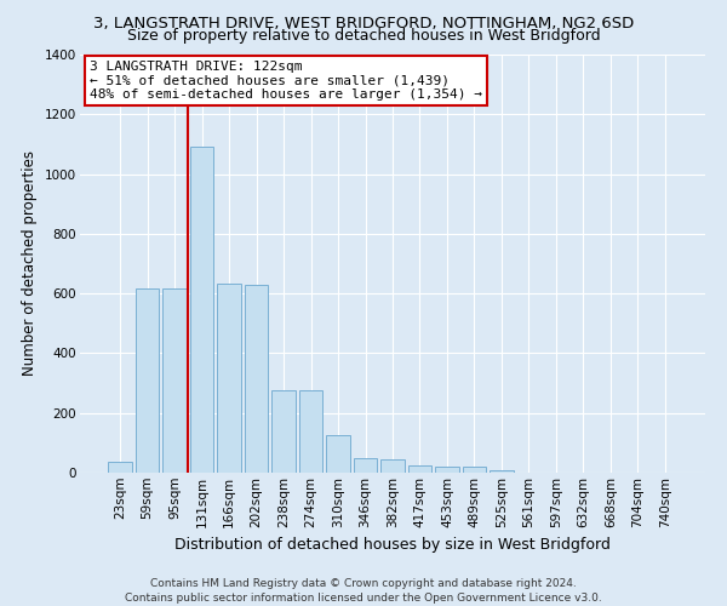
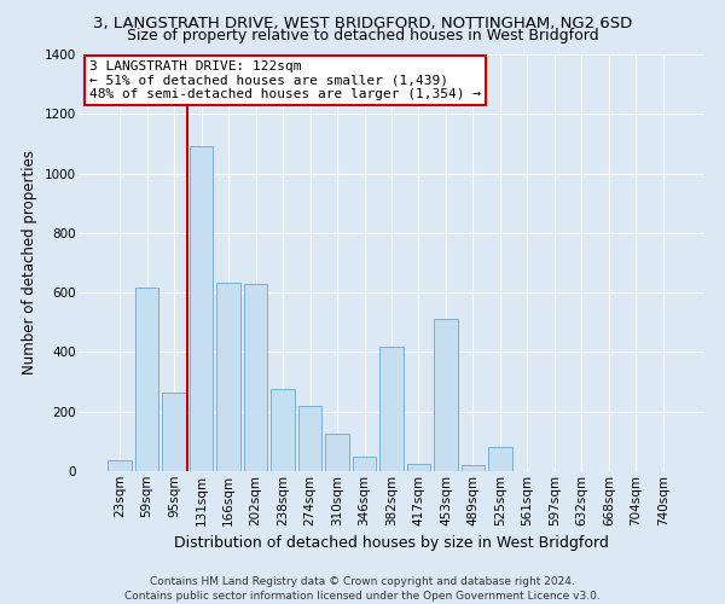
95sqm: 615 -> 265
274sqm: 275 -> 220
382sqm: 45 -> 420
453sqm: 20 -> 510
525sqm: 10 -> 80
